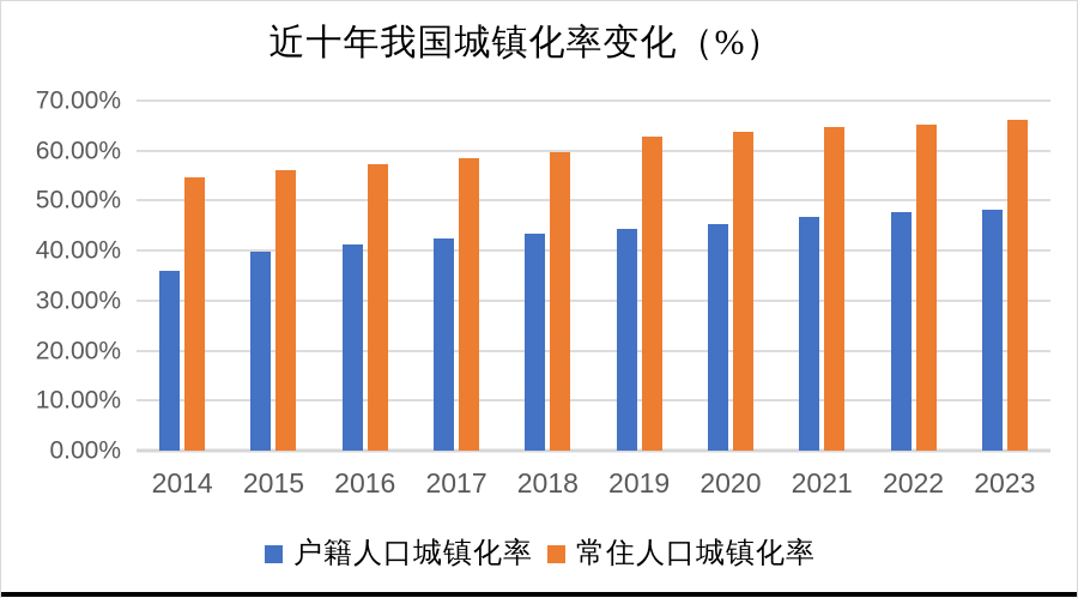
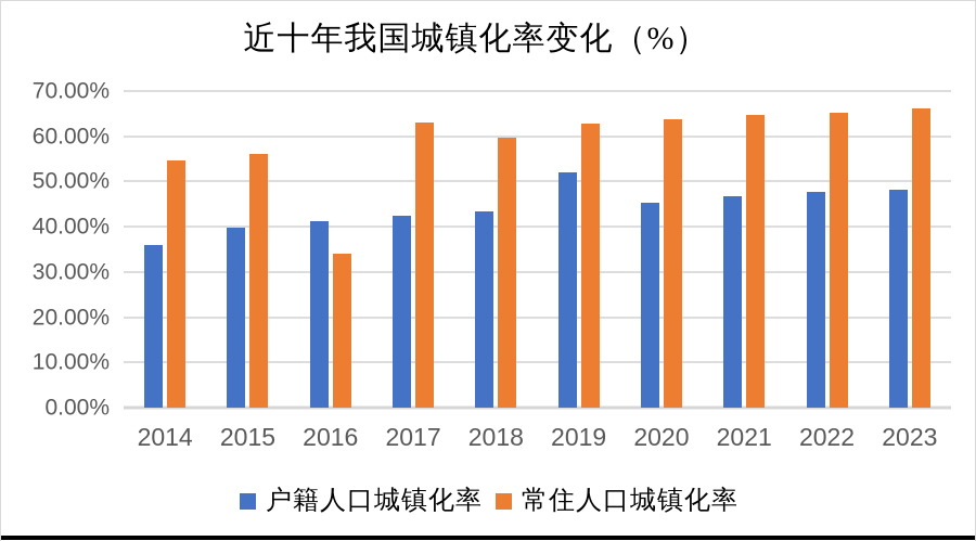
常住人口城镇化率/2016: 57% -> 34%
常住人口城镇化率/2017: 59% -> 63%
户籍人口城镇化率/2019: 44% -> 52%
